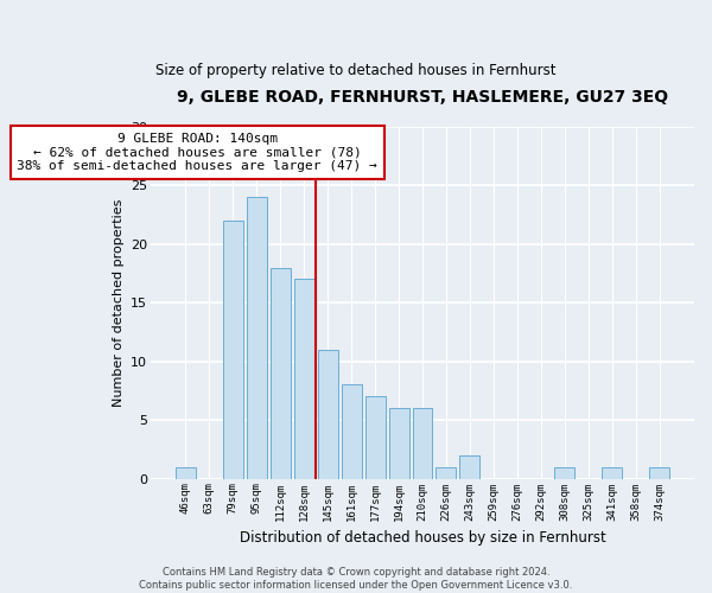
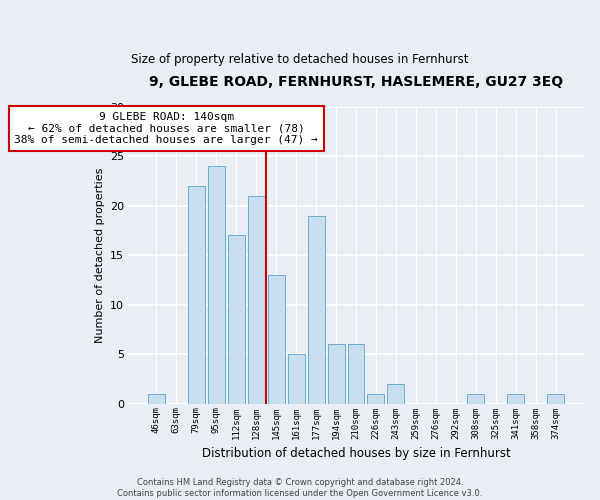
112sqm: 18 -> 17
128sqm: 17 -> 21
145sqm: 11 -> 13
161sqm: 8 -> 5
177sqm: 7 -> 19
